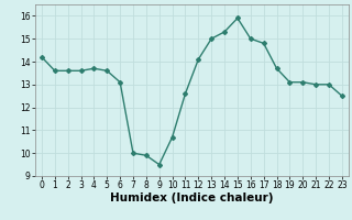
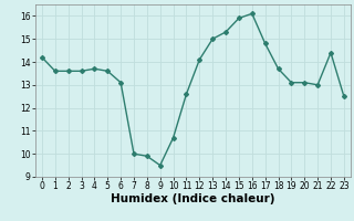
16: 15.0 -> 16.1
22: 13.0 -> 14.4
